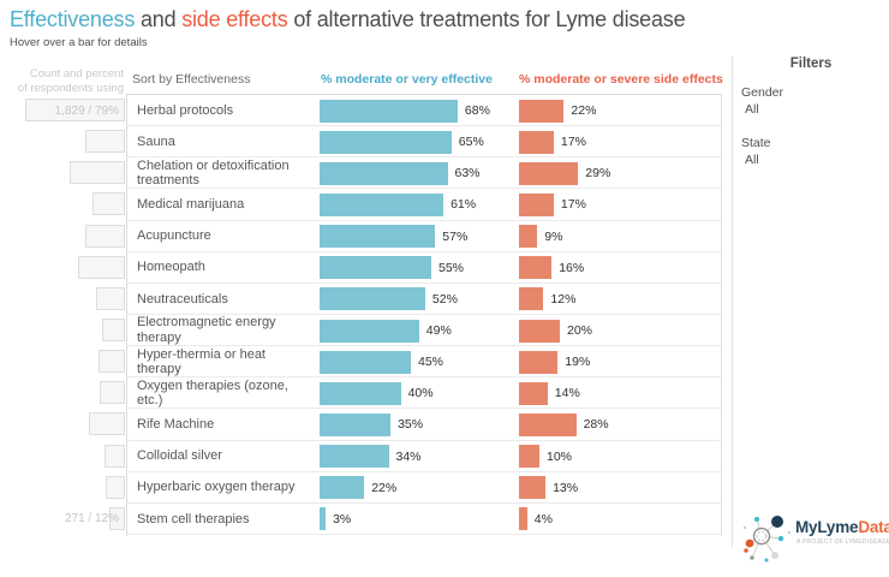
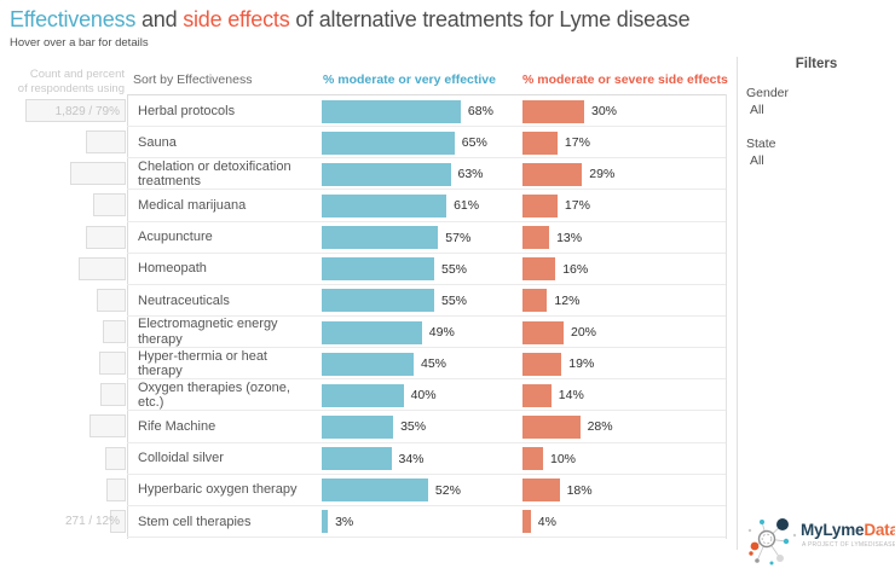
% moderate or severe side effects/Herbal protocols: 22% -> 30%
% moderate or severe side effects/Acupuncture: 9% -> 13%
% moderate or very effective/Neutraceuticals: 52% -> 55%
% moderate or very effective/Hyperbaric oxygen therapy: 22% -> 52%
% moderate or severe side effects/Hyperbaric oxygen therapy: 13% -> 18%
